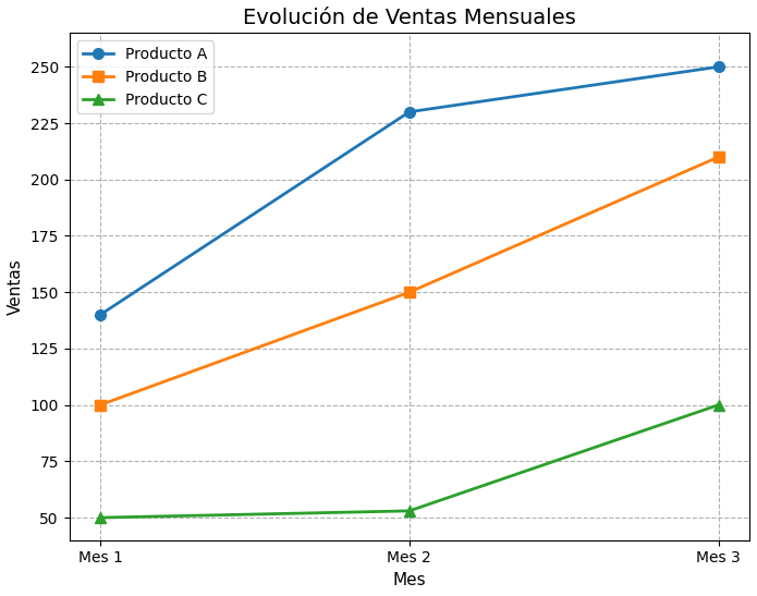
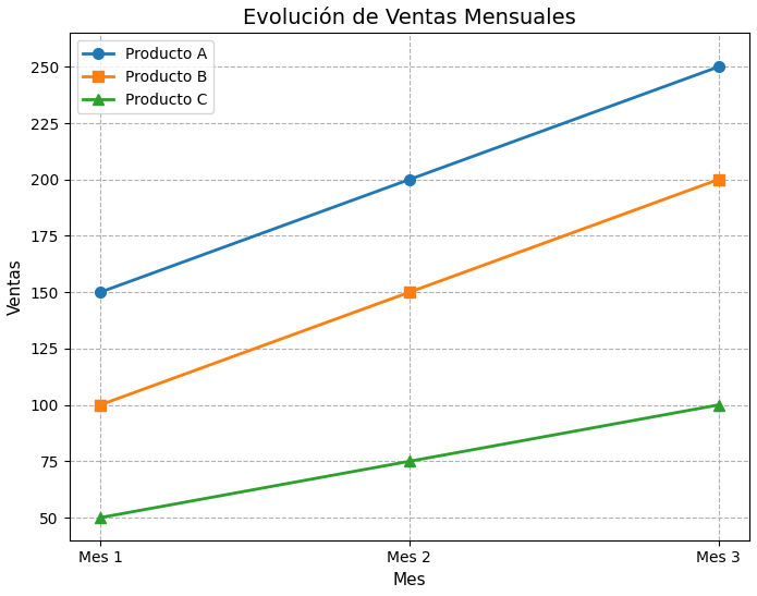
Producto A/Mes 1: 140 -> 150
Producto A/Mes 2: 230 -> 200
Producto C/Mes 2: 53 -> 75
Producto B/Mes 3: 210 -> 200
